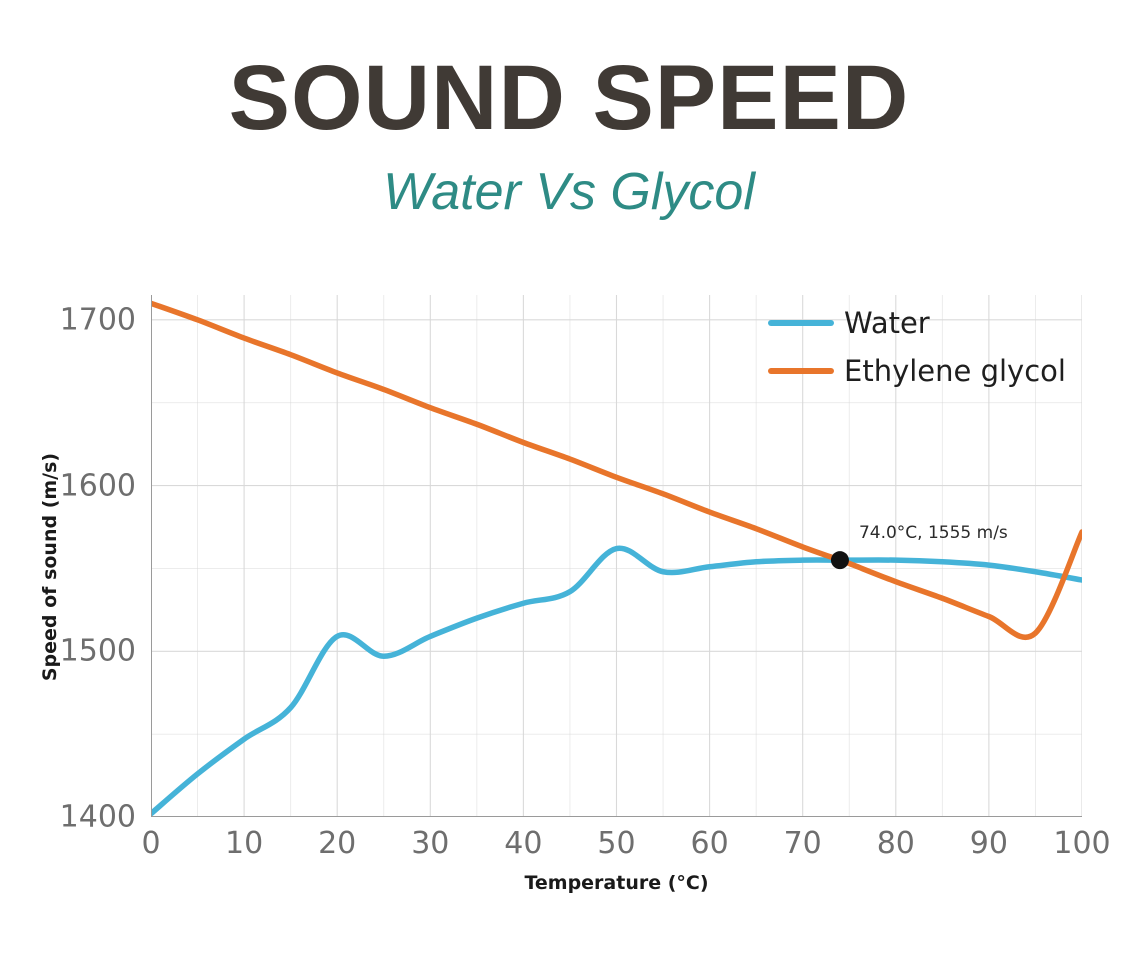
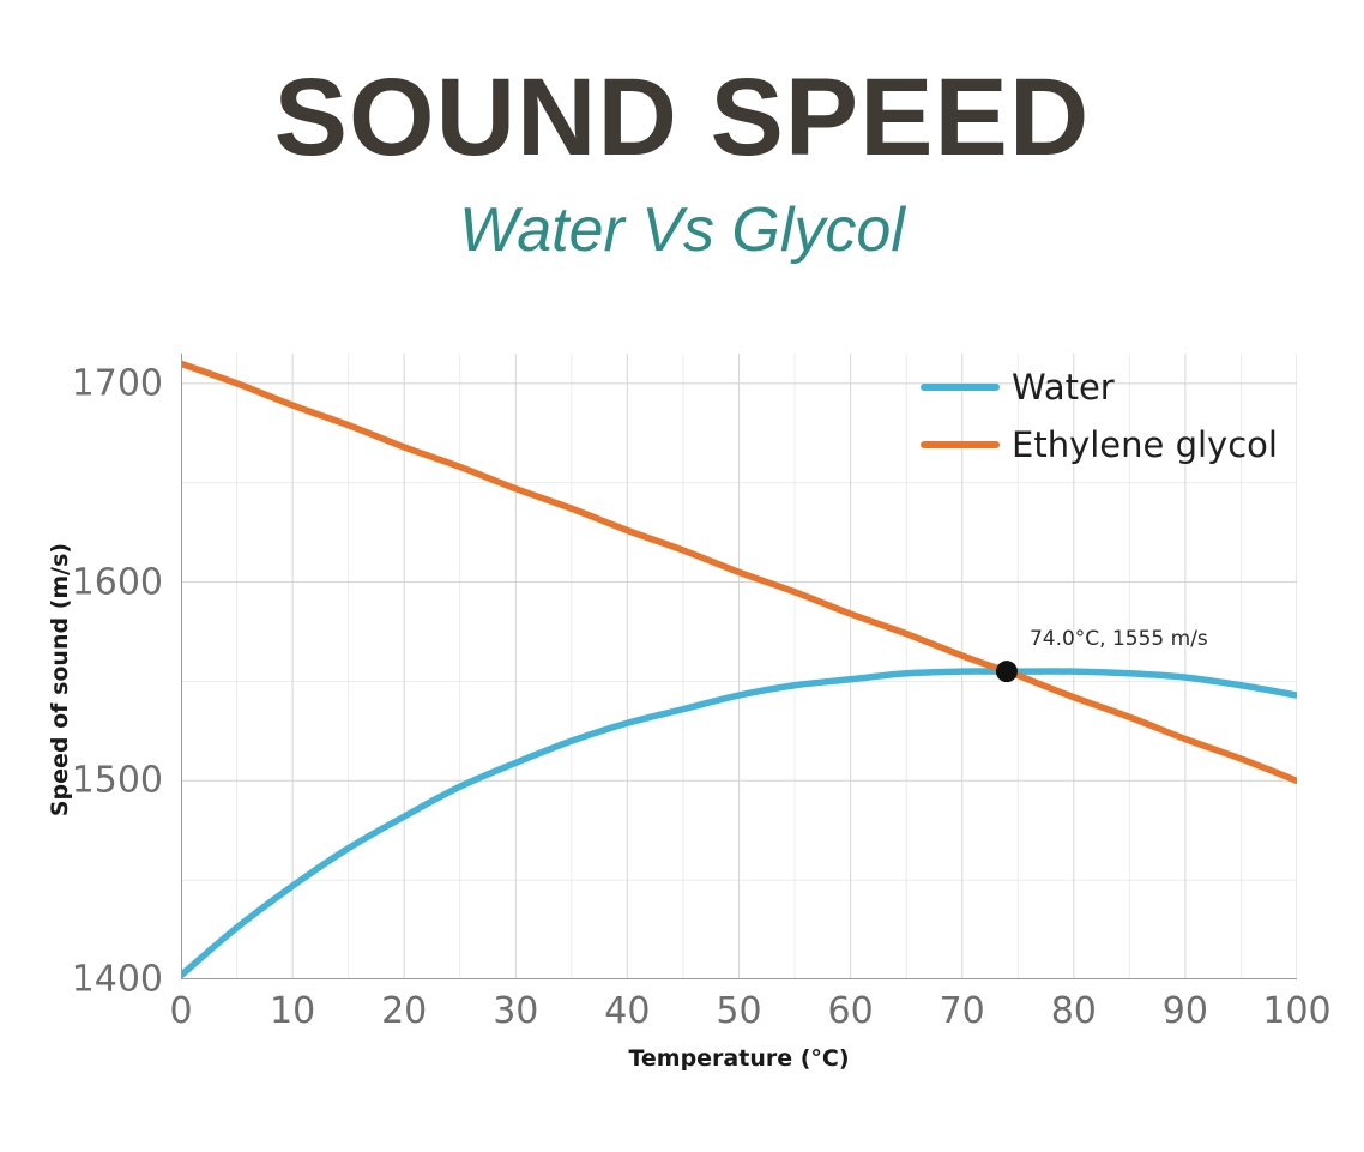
Water/20: 1509 -> 1482
Water/50: 1562 -> 1543
Ethylene glycol/100: 1572 -> 1500
